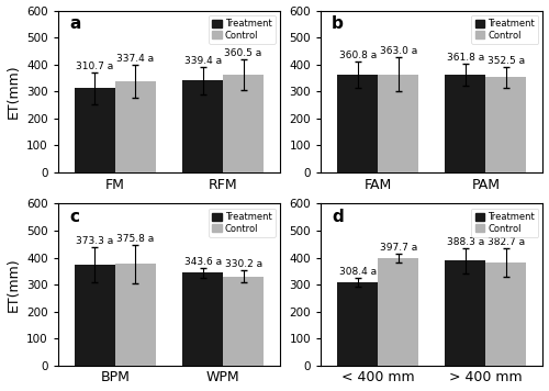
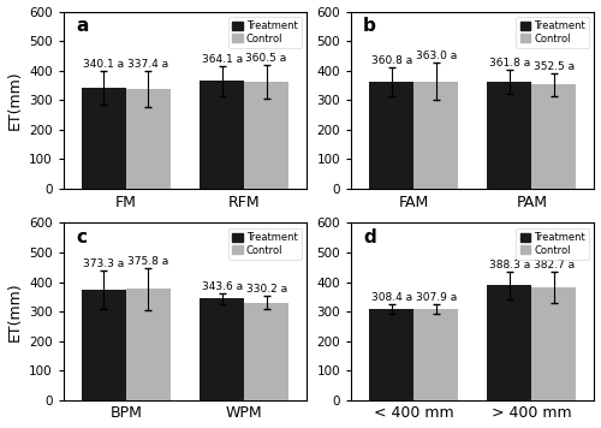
Treatment/FM: 310.7 -> 340.1
Treatment/RFM: 339.4 -> 364.1
Control/< 400 mm: 397.7 -> 307.9
